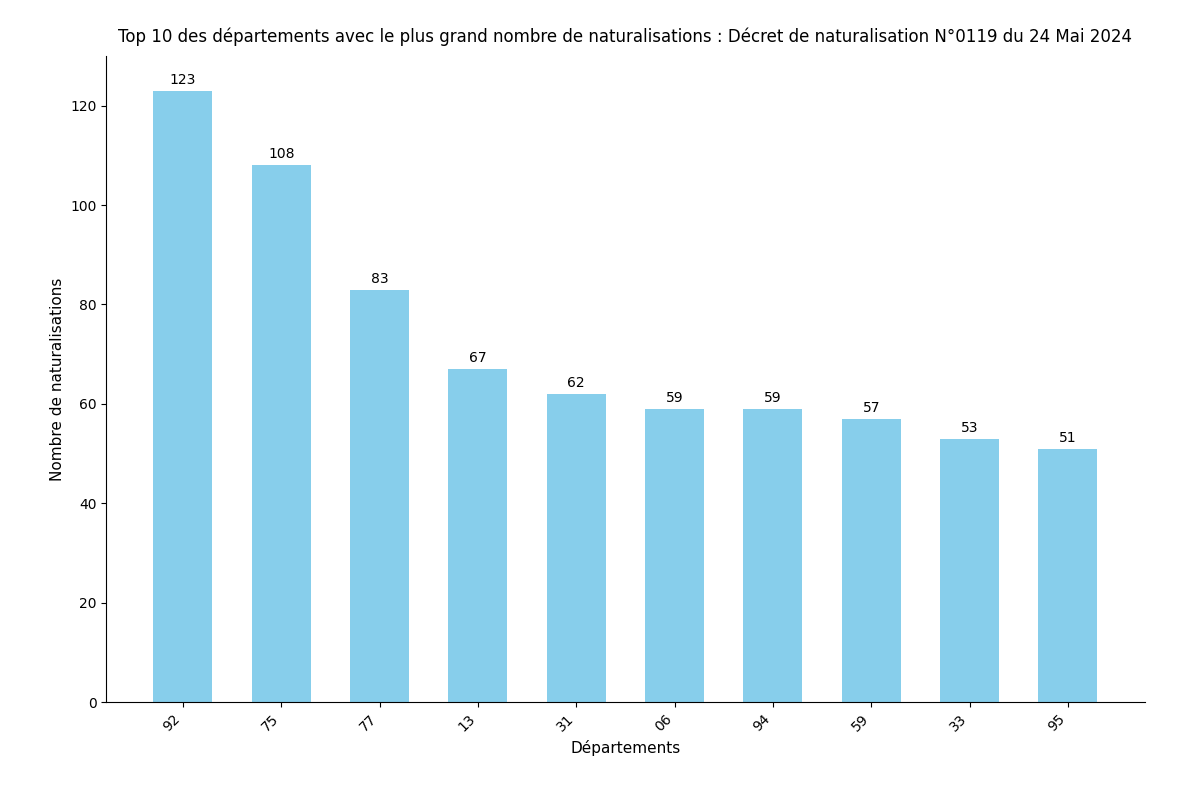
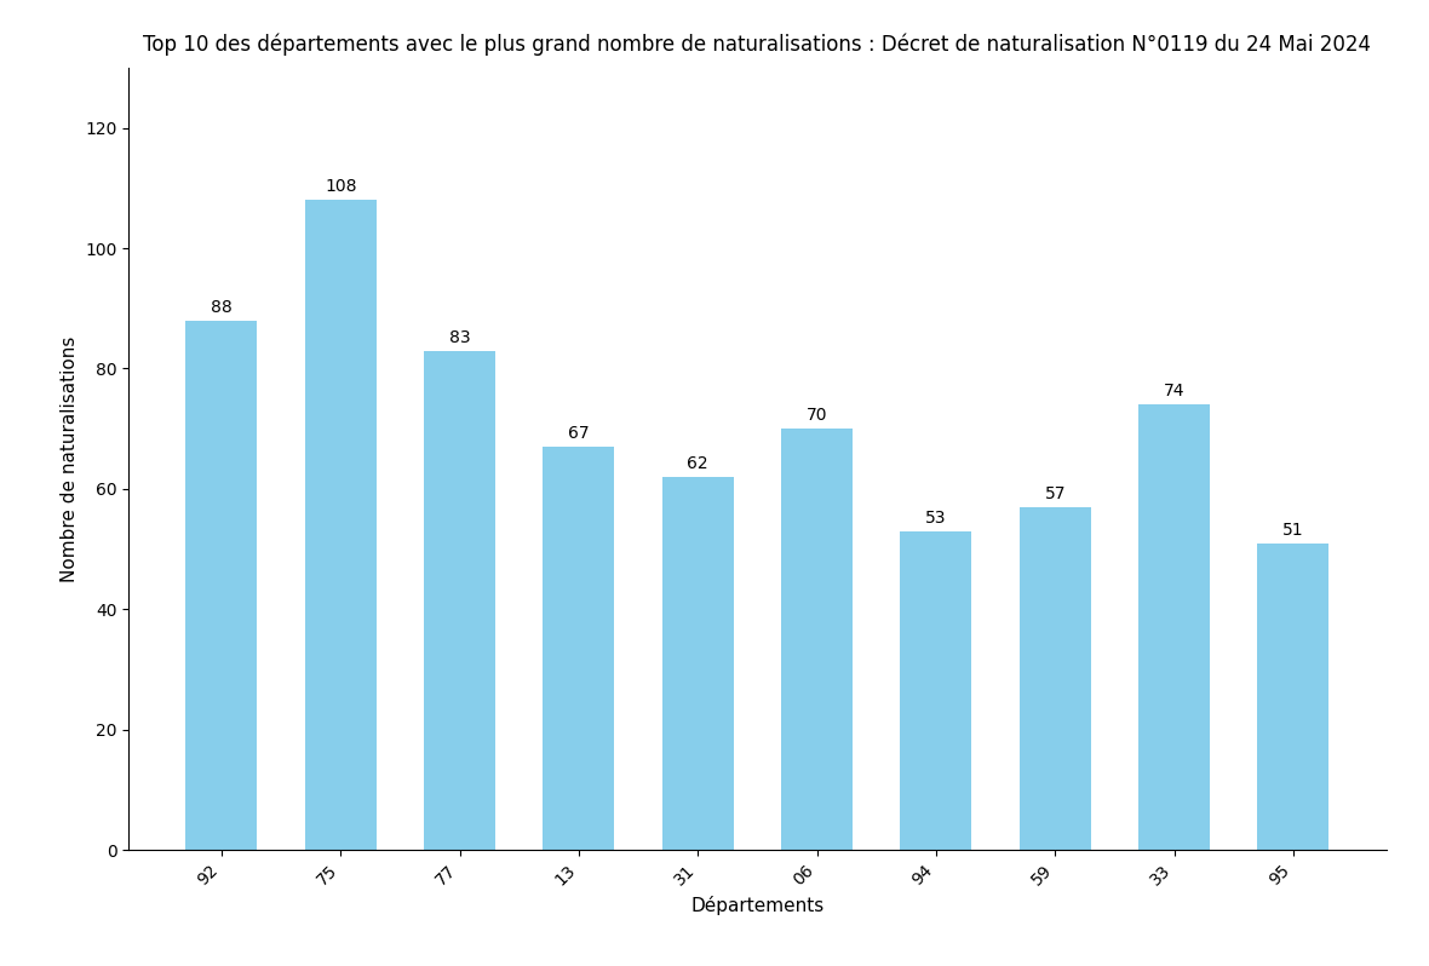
92: 123 -> 88
06: 59 -> 70
94: 59 -> 53
33: 53 -> 74
